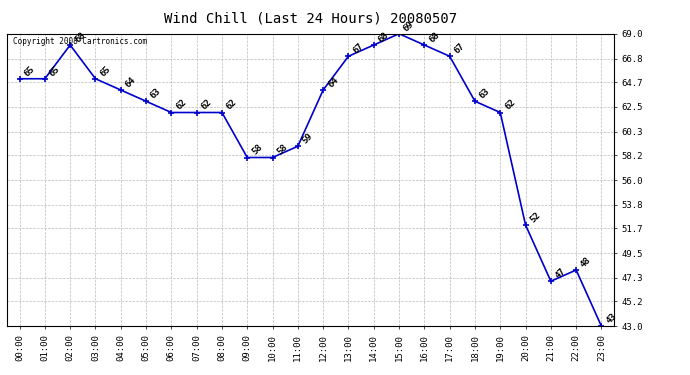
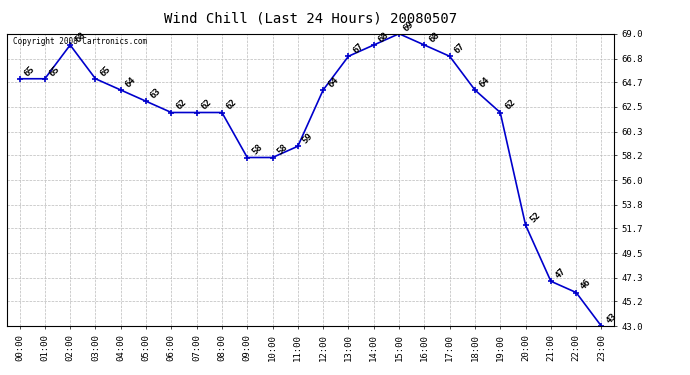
18:00: 63 -> 64
22:00: 48 -> 46
